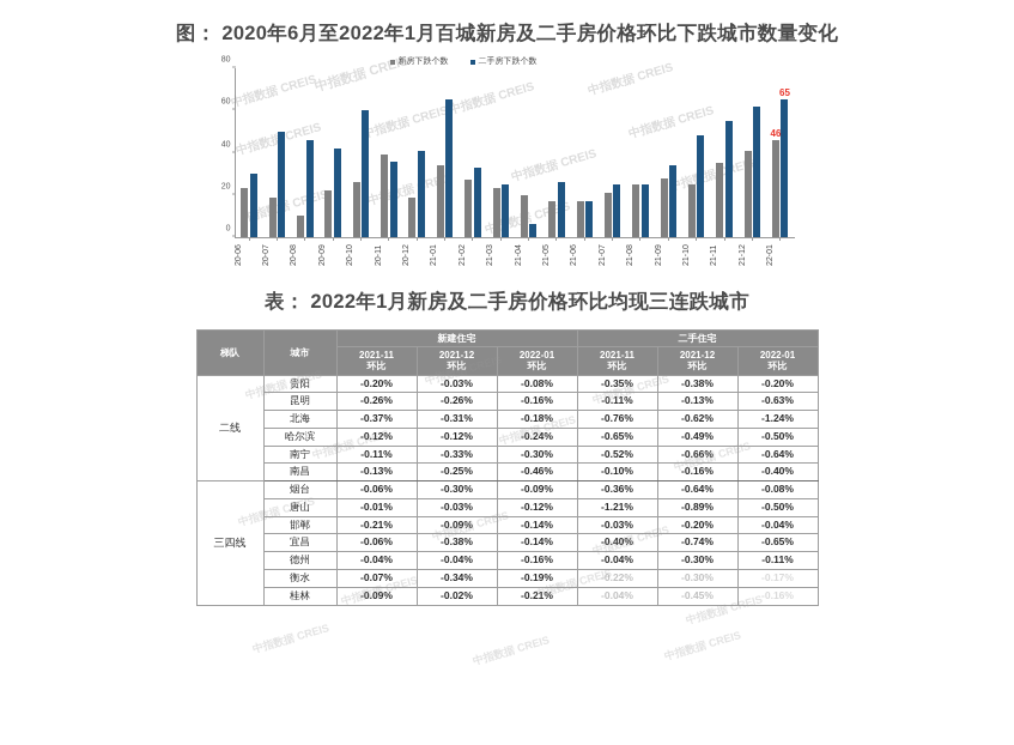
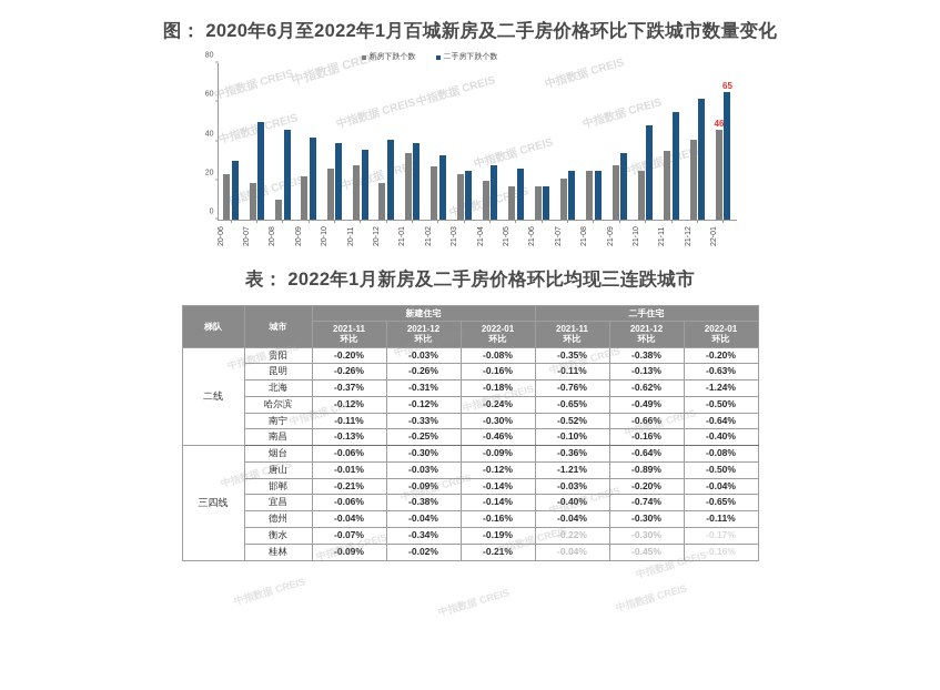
二手房下跌个数/20-10: 60 -> 39
新房下跌个数/20-11: 39 -> 28
二手房下跌个数/21-01: 65 -> 39
二手房下跌个数/21-04: 6 -> 28
